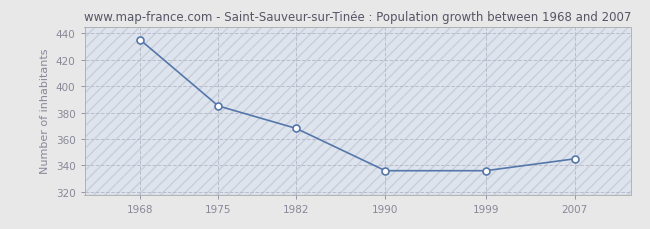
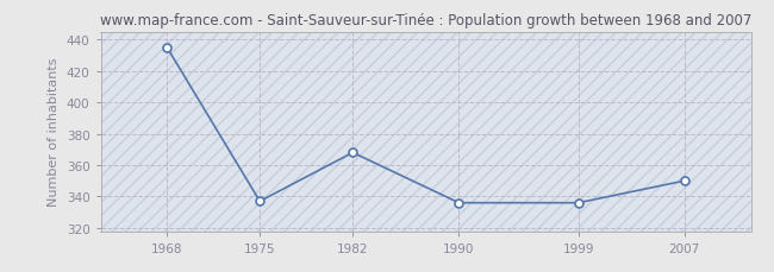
1975: 385 -> 337
2007: 345 -> 350
